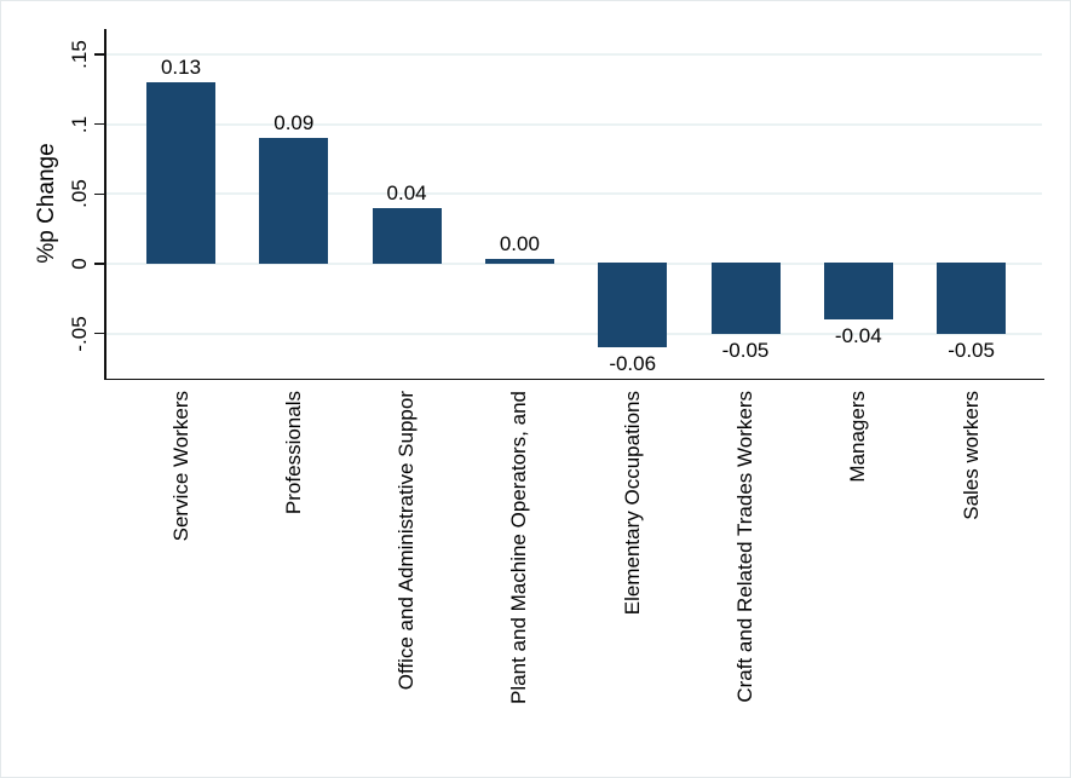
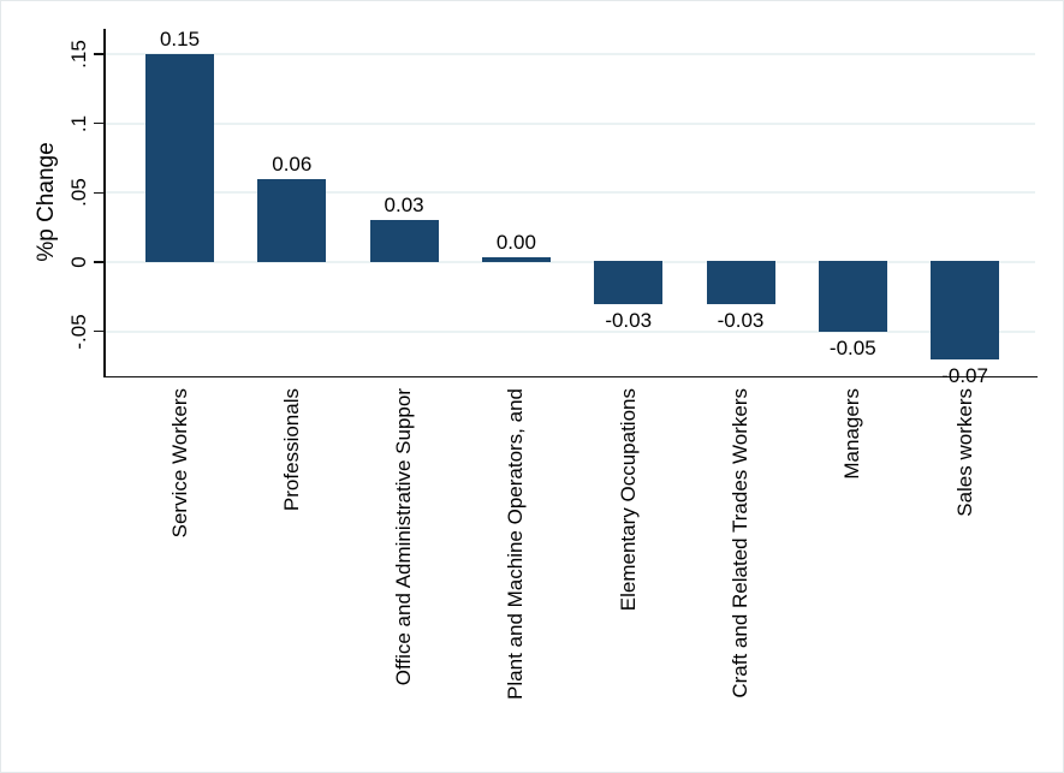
Service Workers: 0.13 -> 0.15
Professionals: 0.09 -> 0.06
Office and Administrative Suppor: 0.04 -> 0.03
Elementary Occupations: -0.06 -> -0.03
Craft and Related Trades Workers: -0.05 -> -0.03
Managers: -0.04 -> -0.05
Sales workers: -0.05 -> -0.07
